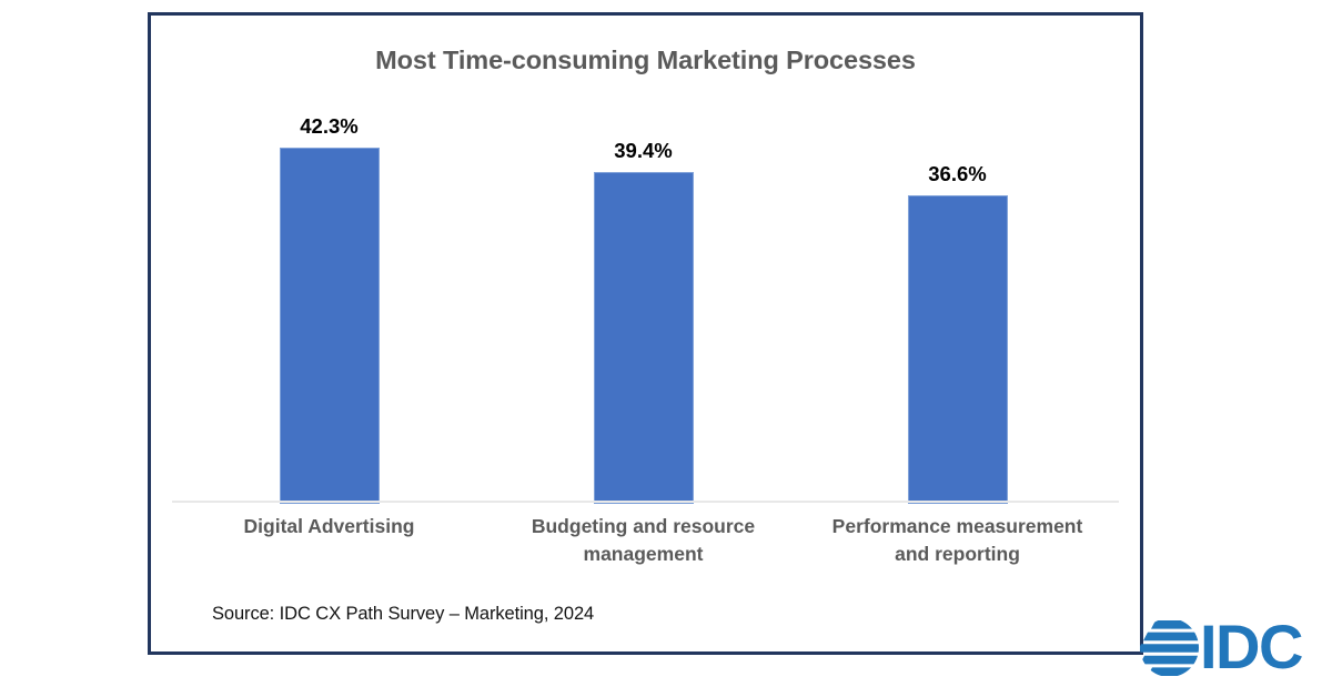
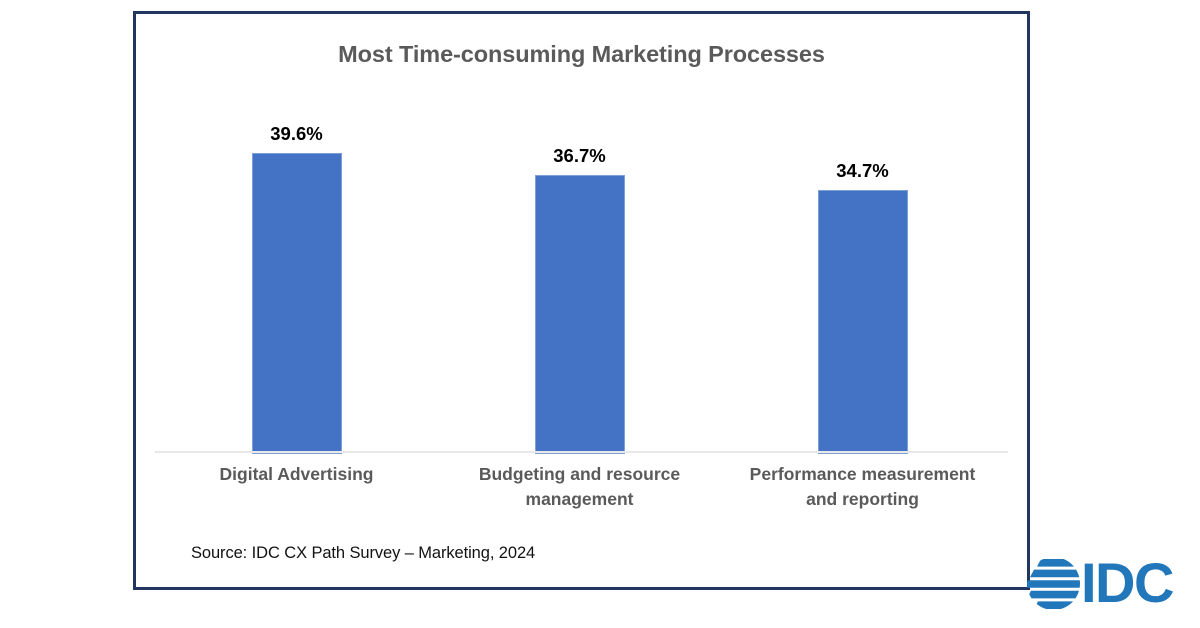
Digital Advertising: 42.3% -> 39.6%
Budgeting and resource management: 39.4% -> 36.7%
Performance measurement and reporting: 36.6% -> 34.7%
